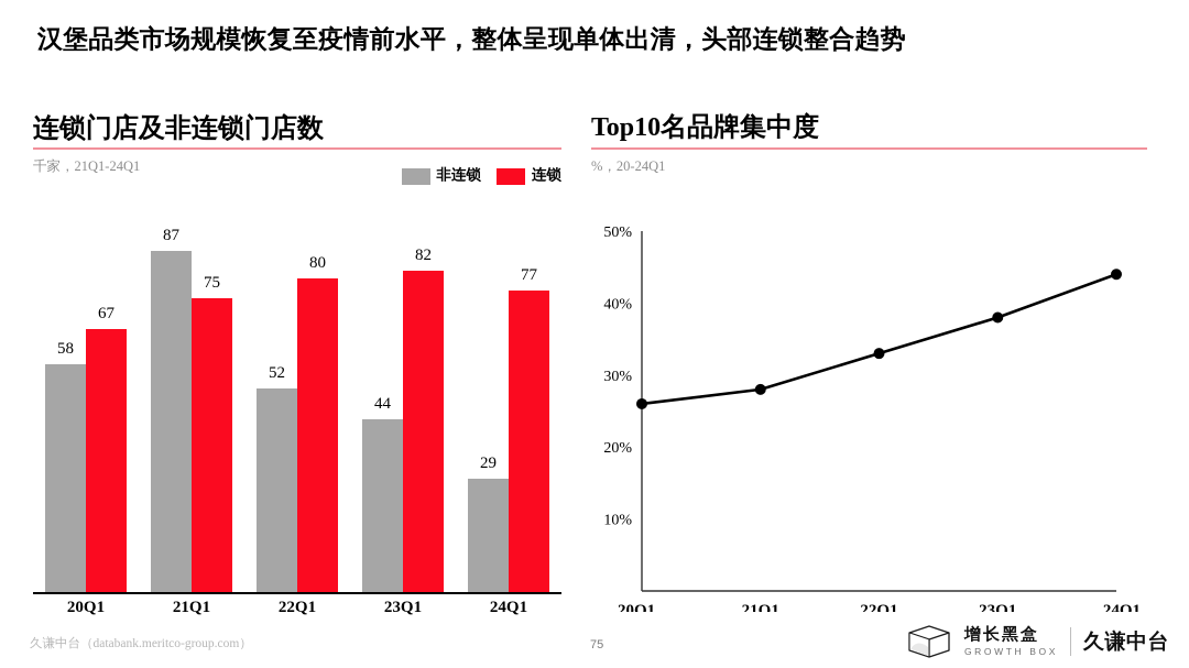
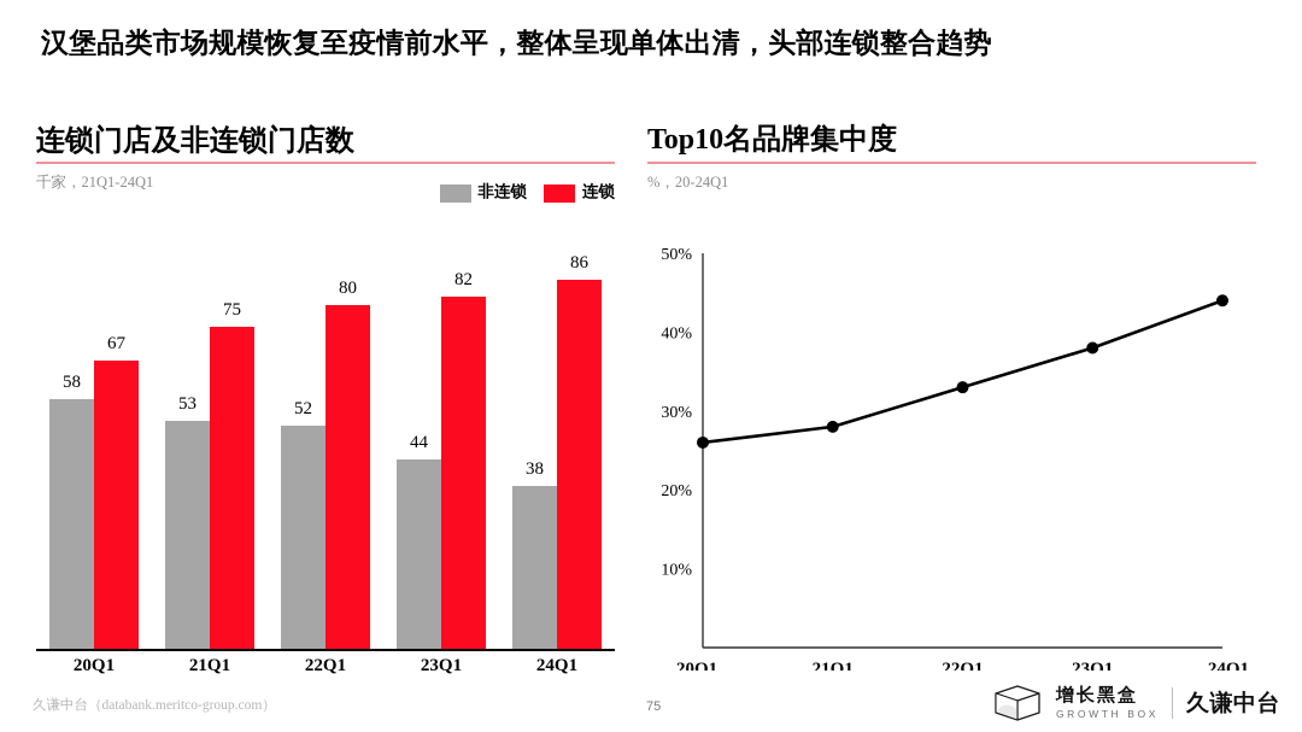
连锁门店及非连锁门店数/非连锁/21Q1: 87 -> 53
连锁门店及非连锁门店数/非连锁/24Q1: 29 -> 38
连锁门店及非连锁门店数/连锁/24Q1: 77 -> 86
